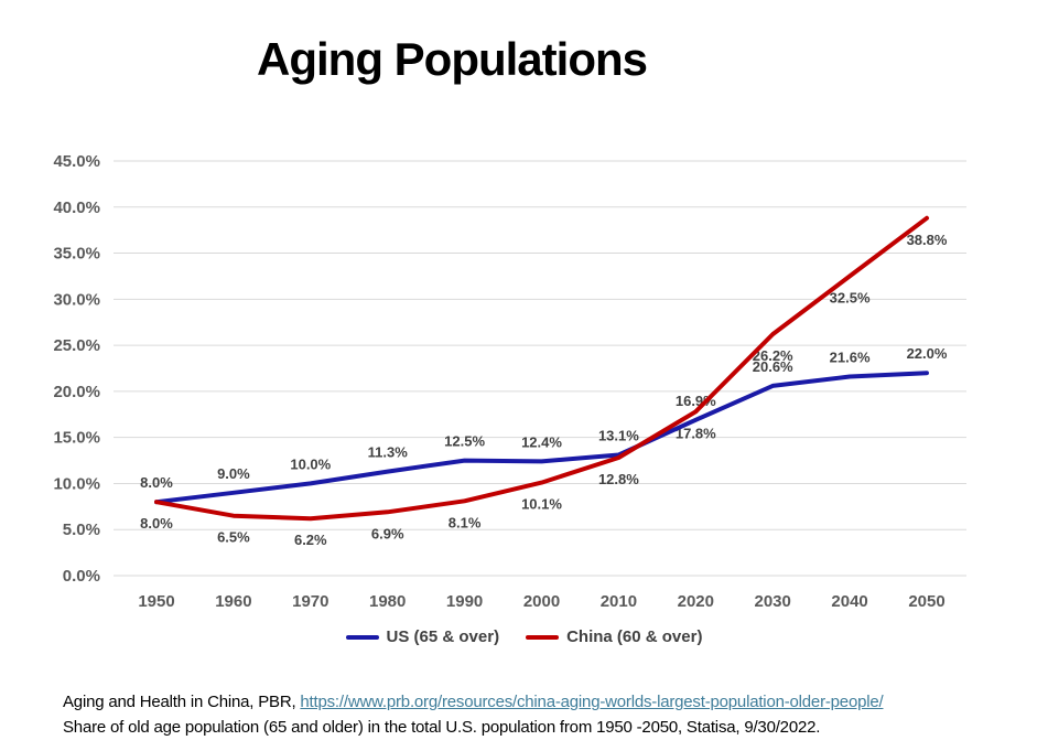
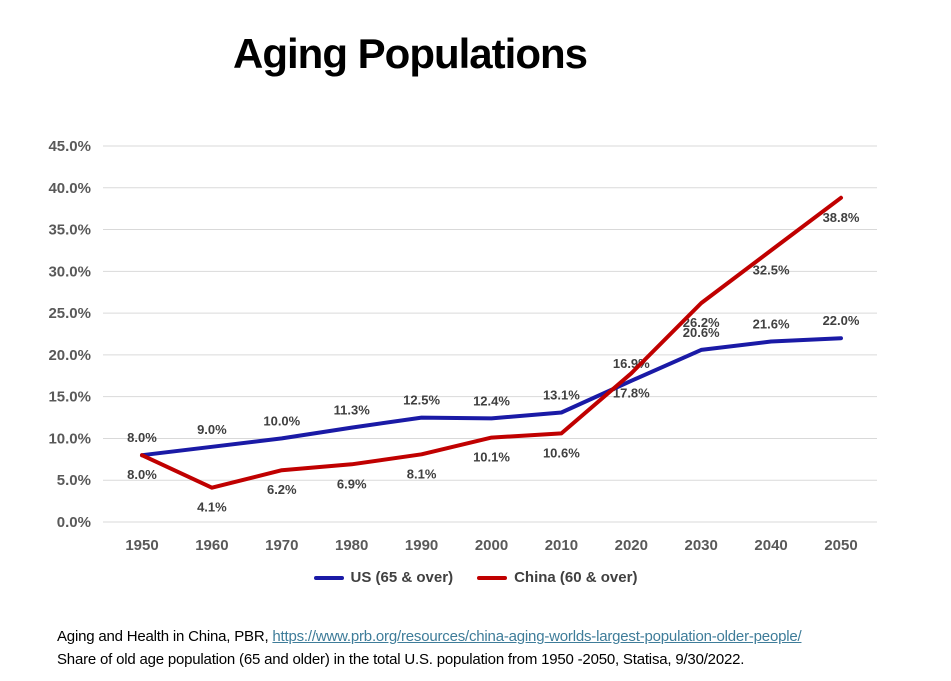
China (60 & over)/1960: 6.5% -> 4.1%
China (60 & over)/2010: 12.8% -> 10.6%
